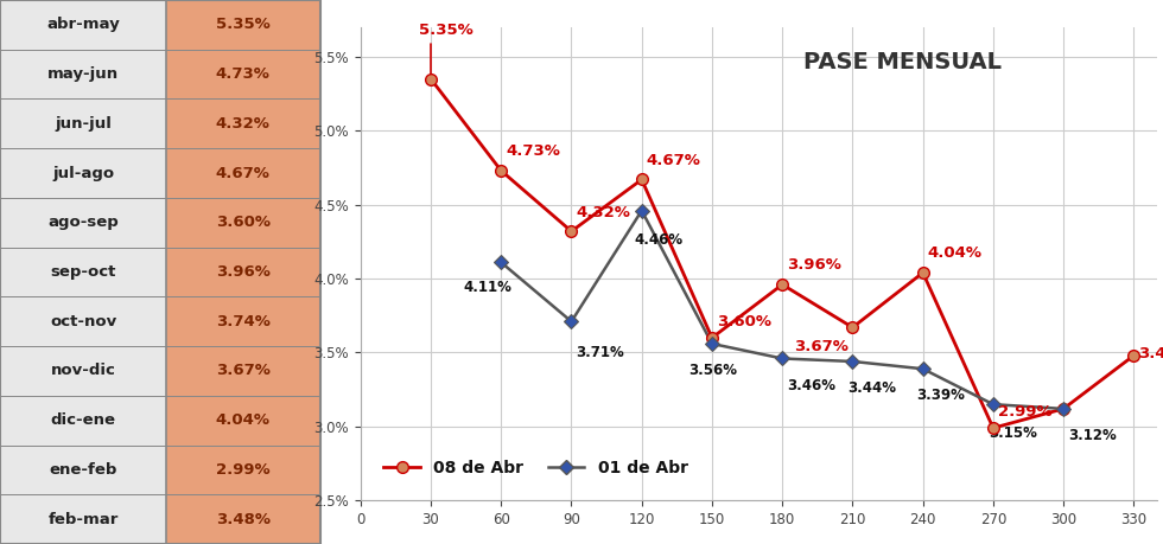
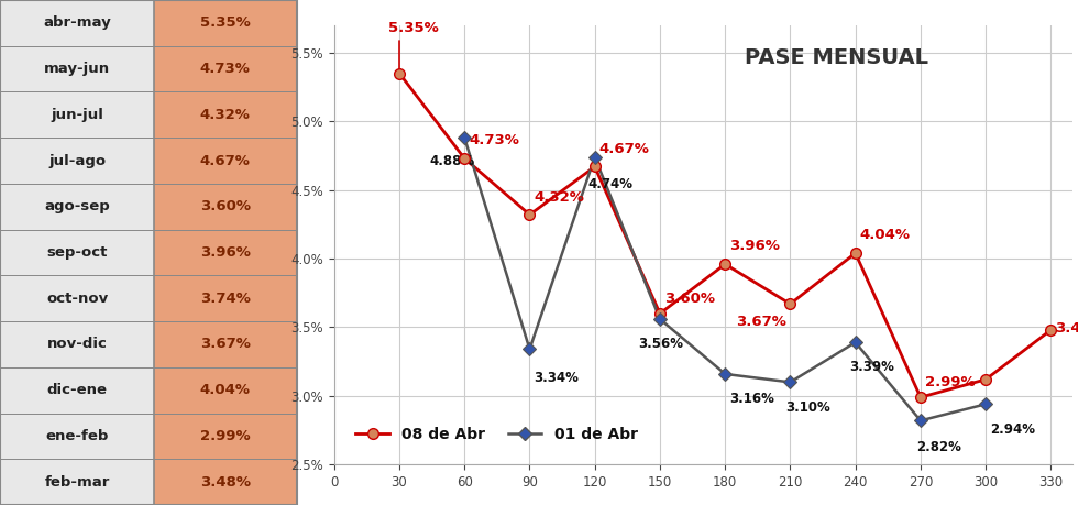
01 de Abr/60: 4.11% -> 4.88%
01 de Abr/90: 3.71% -> 3.34%
01 de Abr/120: 4.46% -> 4.74%
01 de Abr/180: 3.46% -> 3.16%
01 de Abr/210: 3.44% -> 3.10%
01 de Abr/270: 3.15% -> 2.82%
01 de Abr/300: 3.12% -> 2.94%
